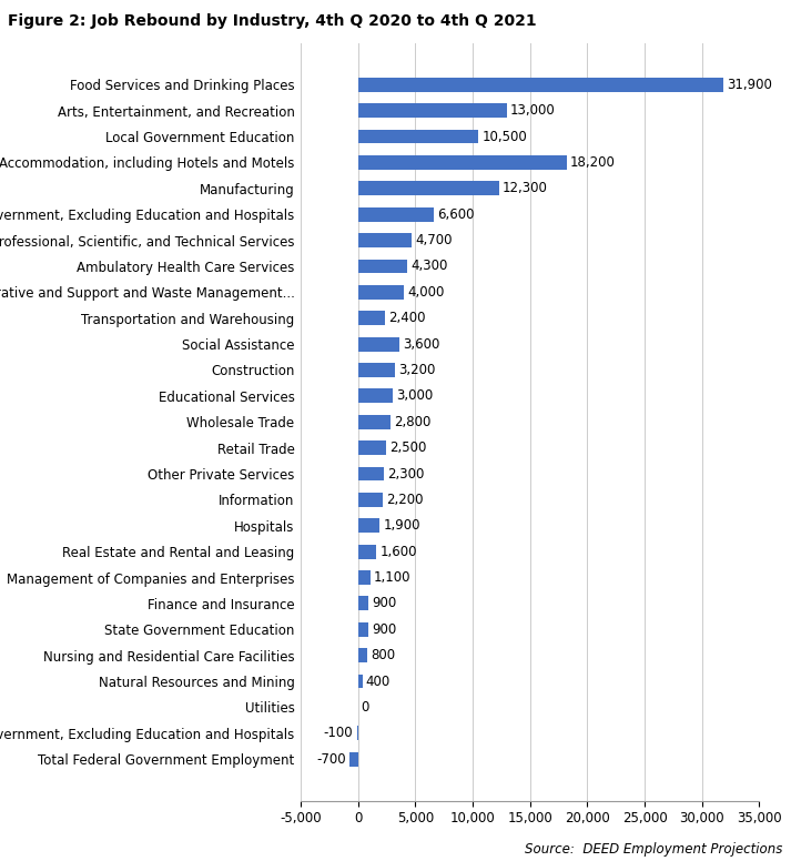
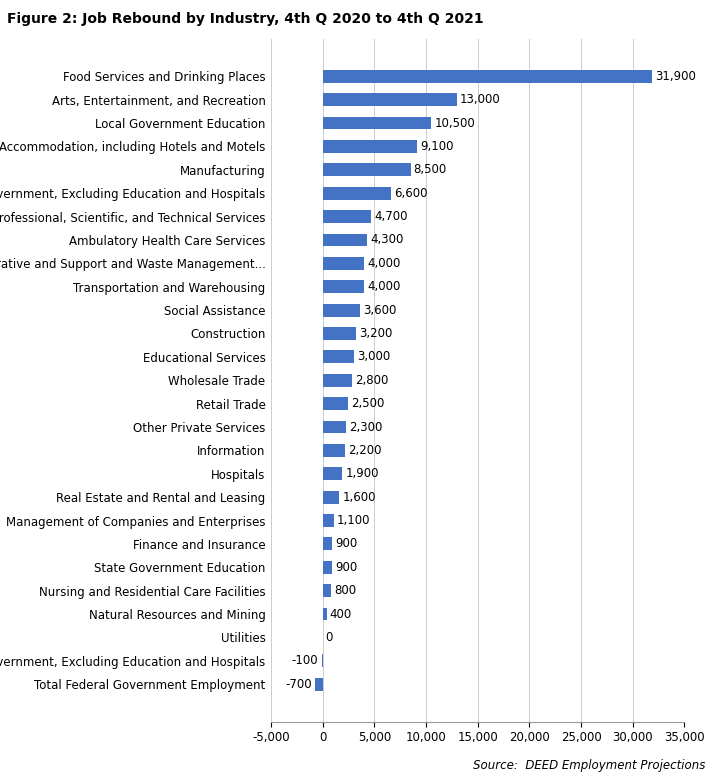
Accommodation, including Hotels and Motels: 18,200 -> 9,100
Manufacturing: 12,300 -> 8,500
Transportation and Warehousing: 2,400 -> 4,000
